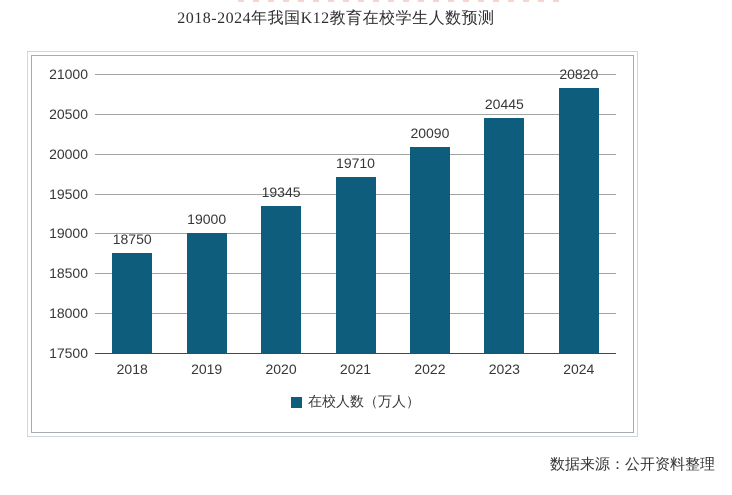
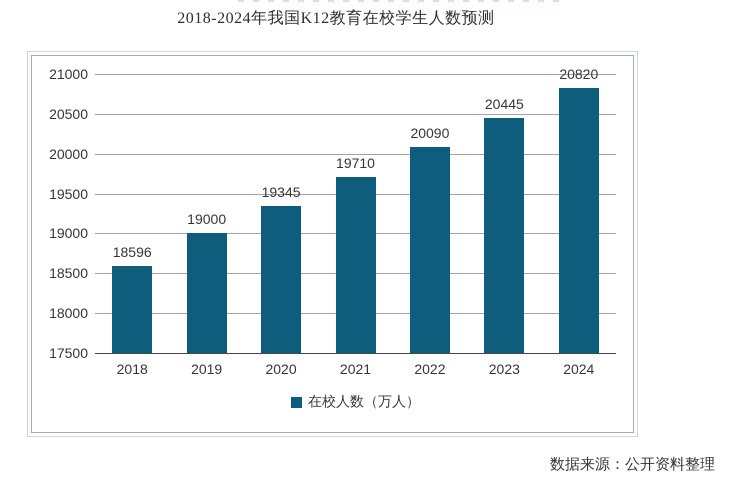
2018: 18750 -> 18596
